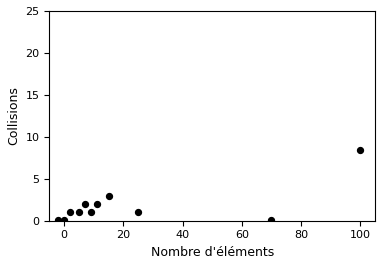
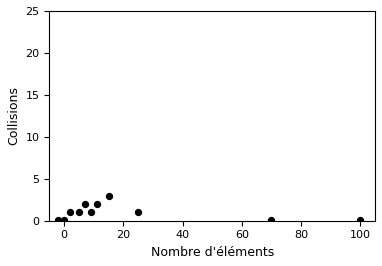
100: 8.4 -> 0.1
